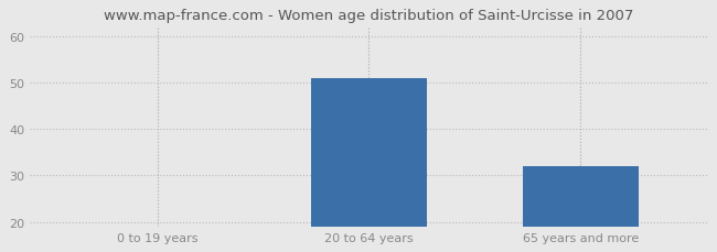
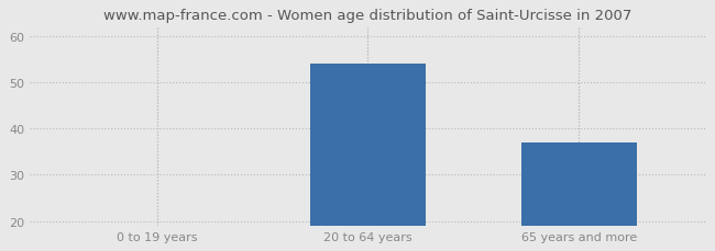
20 to 64 years: 51 -> 54
65 years and more: 32 -> 37
